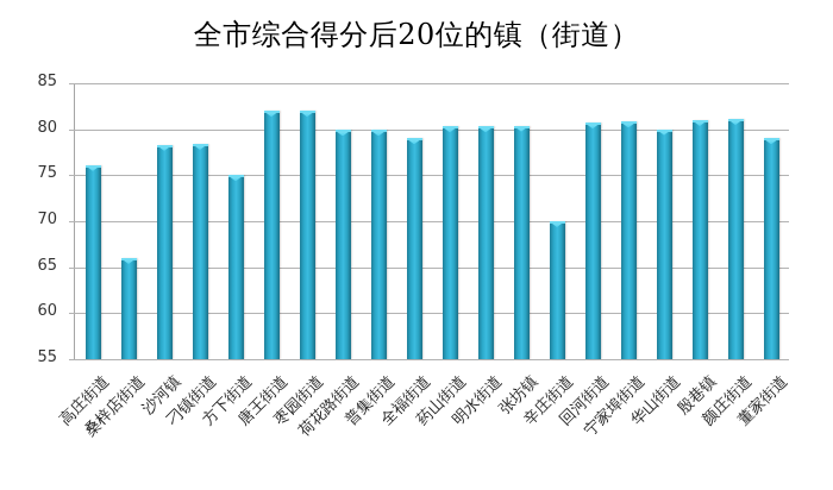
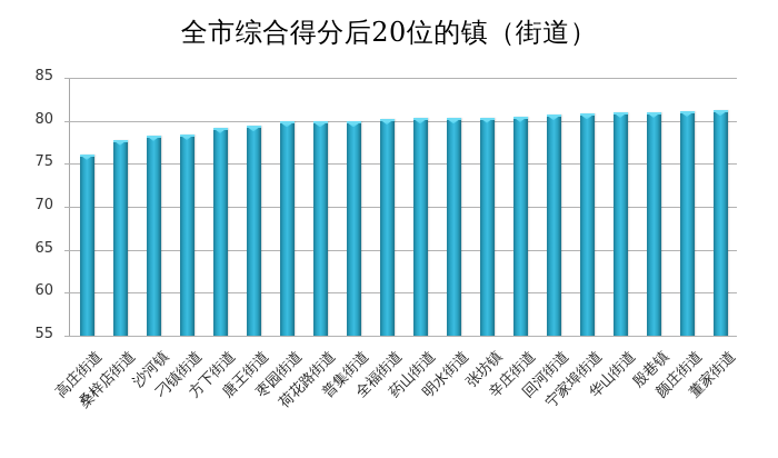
桑梓店街道: 66 -> 78
方下街道: 75 -> 79
唐王街道: 82 -> 79
枣园街道: 82 -> 80
全福街道: 79 -> 80
辛庄街道: 70 -> 80
华山街道: 80 -> 81
董家街道: 79 -> 81
